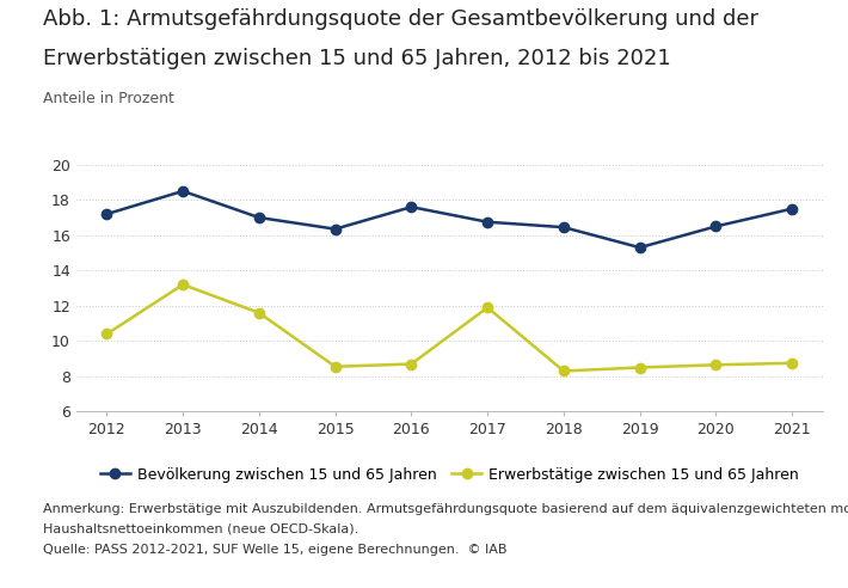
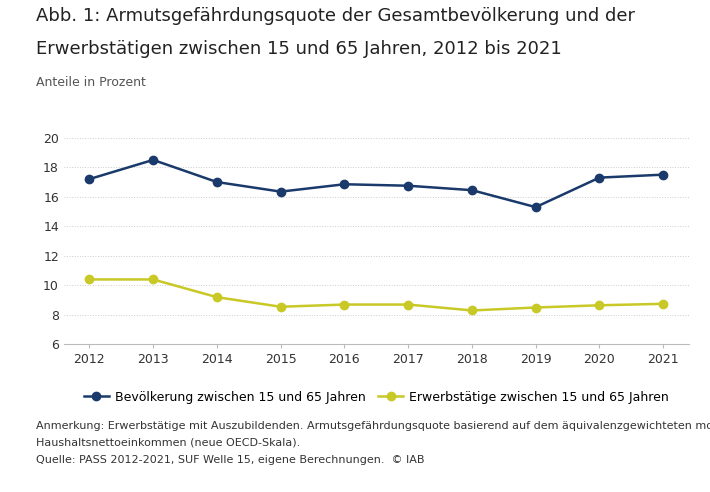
Erwerbstätige zwischen 15 und 65 Jahren/2013: 13.2 -> 10.4
Erwerbstätige zwischen 15 und 65 Jahren/2014: 11.6 -> 9.2
Bevölkerung zwischen 15 und 65 Jahren/2016: 17.6 -> 16.9
Erwerbstätige zwischen 15 und 65 Jahren/2017: 11.9 -> 8.7
Bevölkerung zwischen 15 und 65 Jahren/2020: 16.5 -> 17.3
